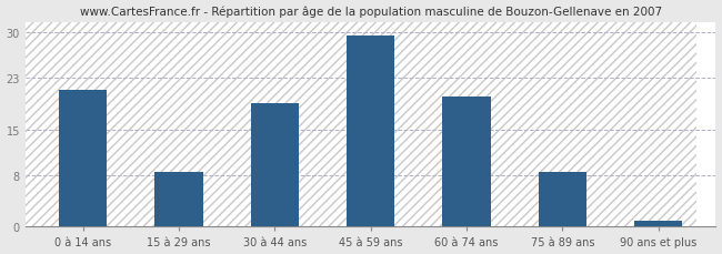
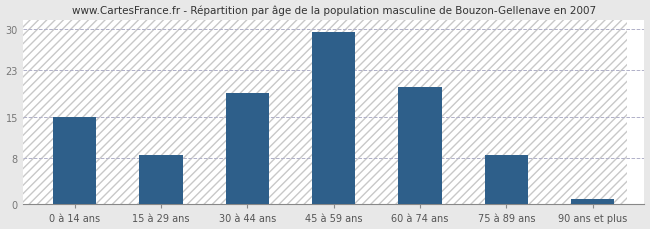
0 à 14 ans: 21.0 -> 15.0
